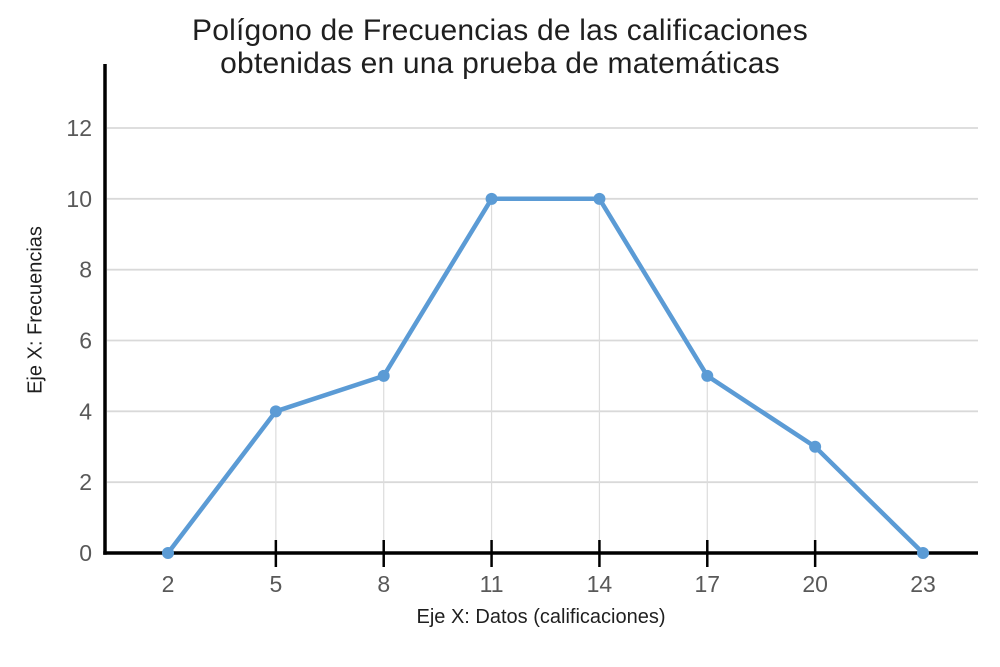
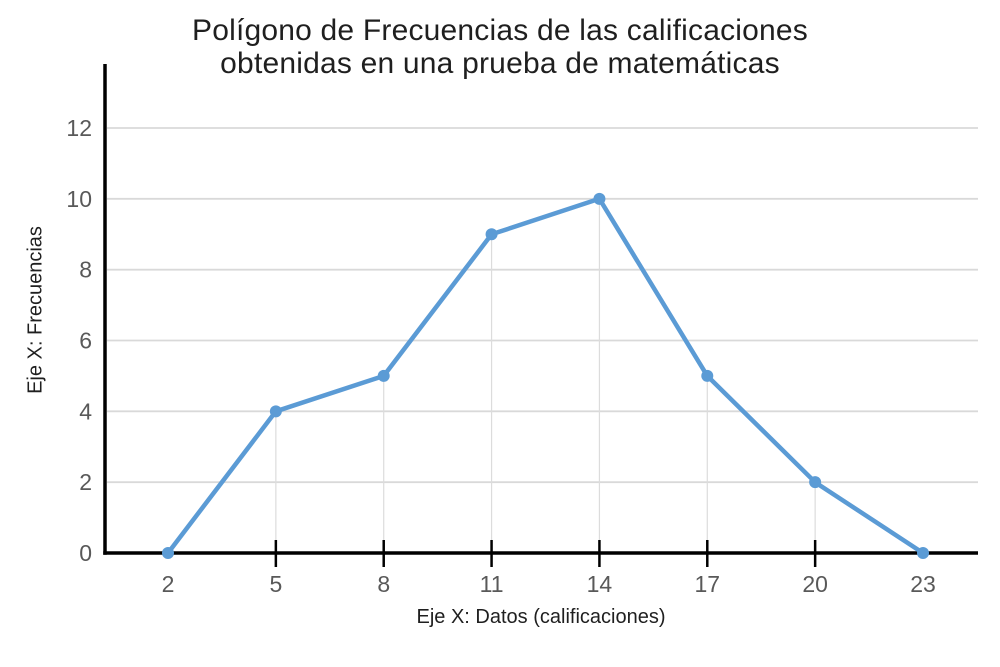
11: 10 -> 9
20: 3 -> 2
